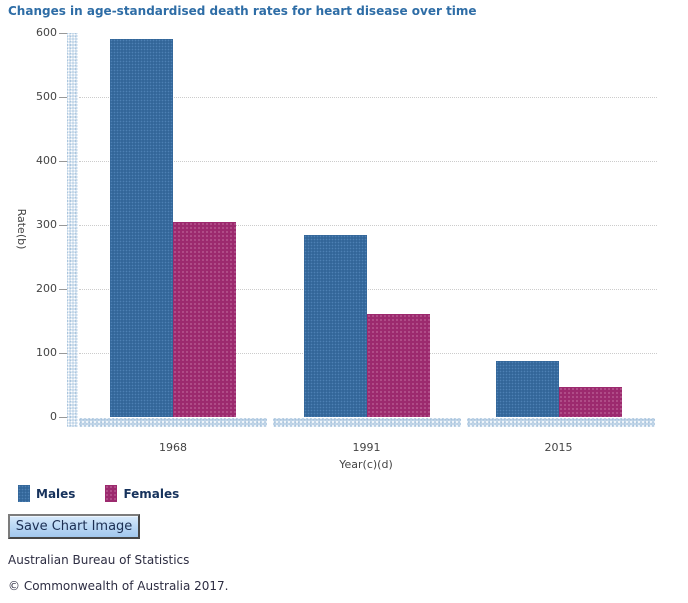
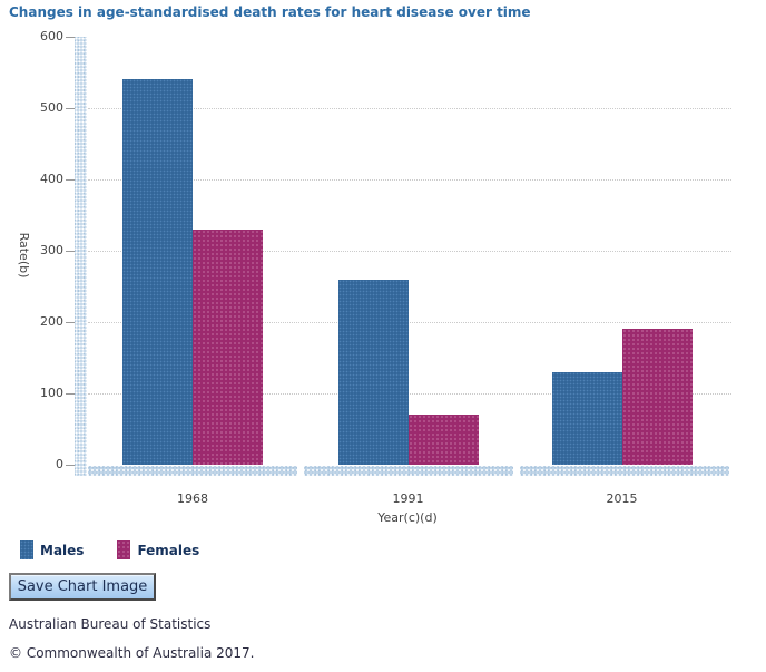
Males/1968: 590 -> 540
Females/1968: 300 -> 330
Males/1991: 280 -> 260
Females/1991: 160 -> 70
Males/2015: 90 -> 130
Females/2015: 50 -> 190
